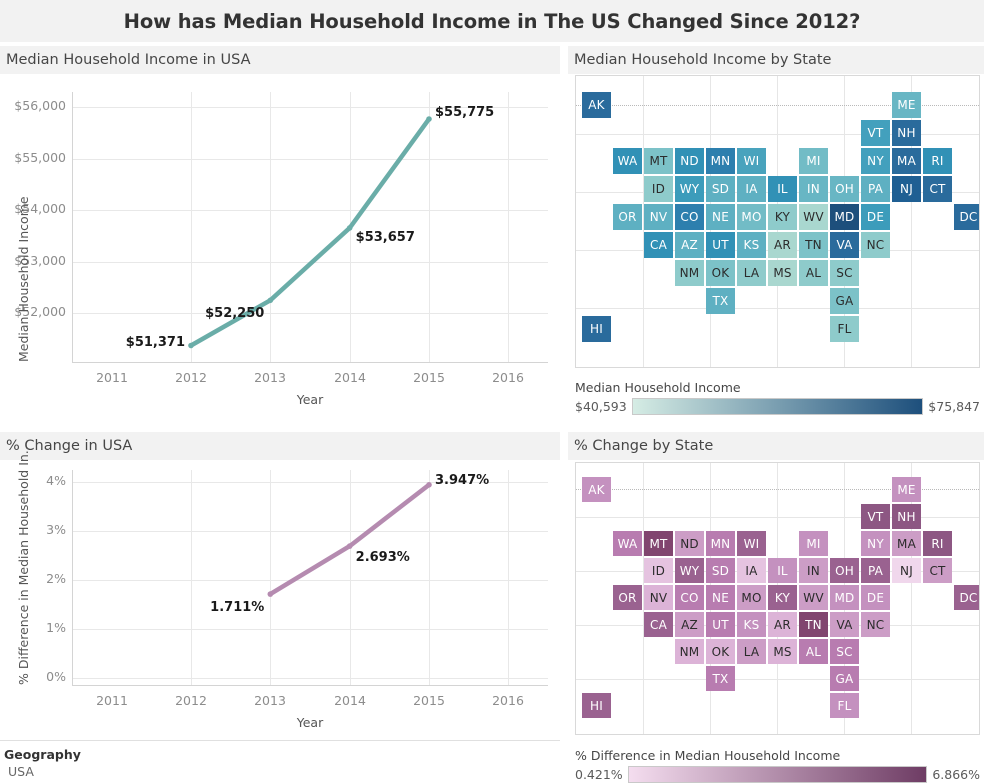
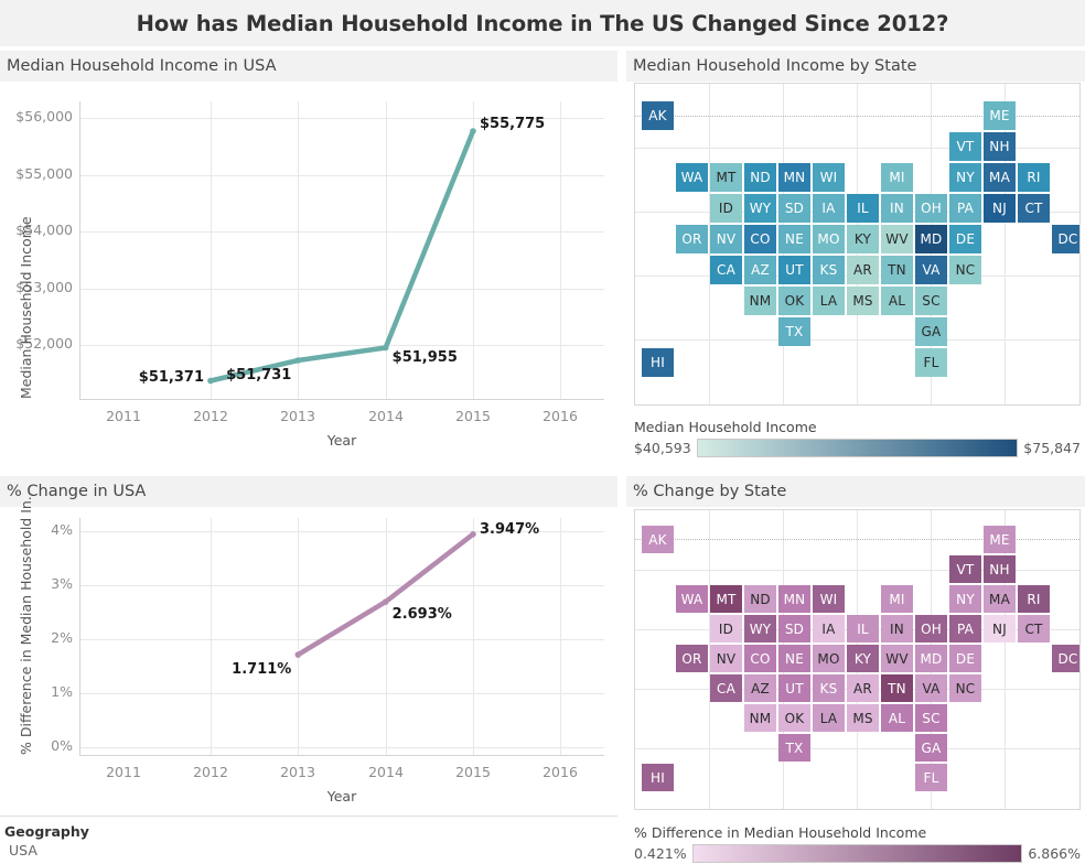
Median Household Income in USA/2013: $52,250 -> $51,731
Median Household Income in USA/2014: $53,657 -> $51,955
